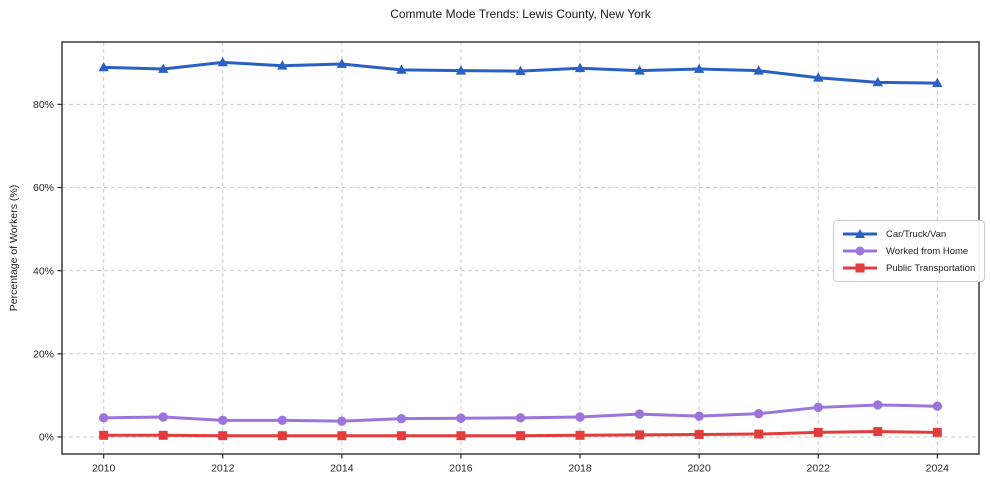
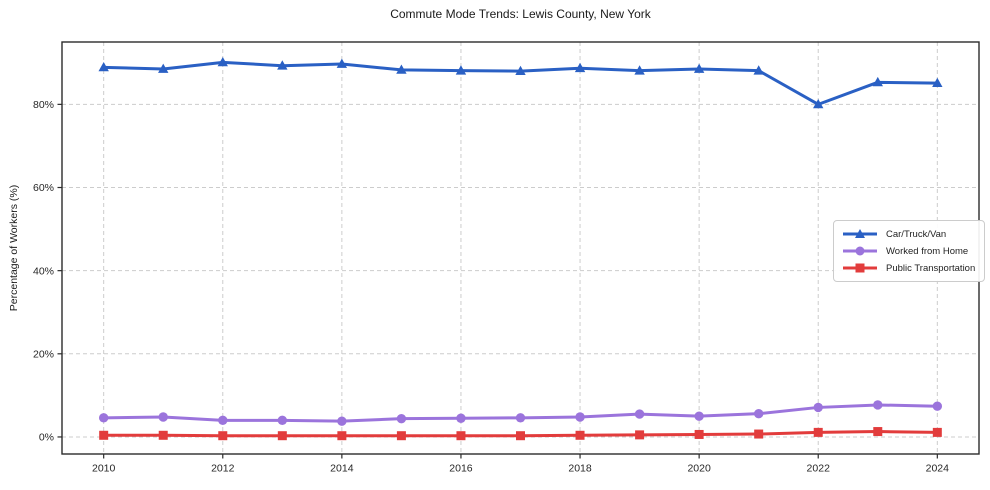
Car/Truck/Van/2022: 86% -> 80%
